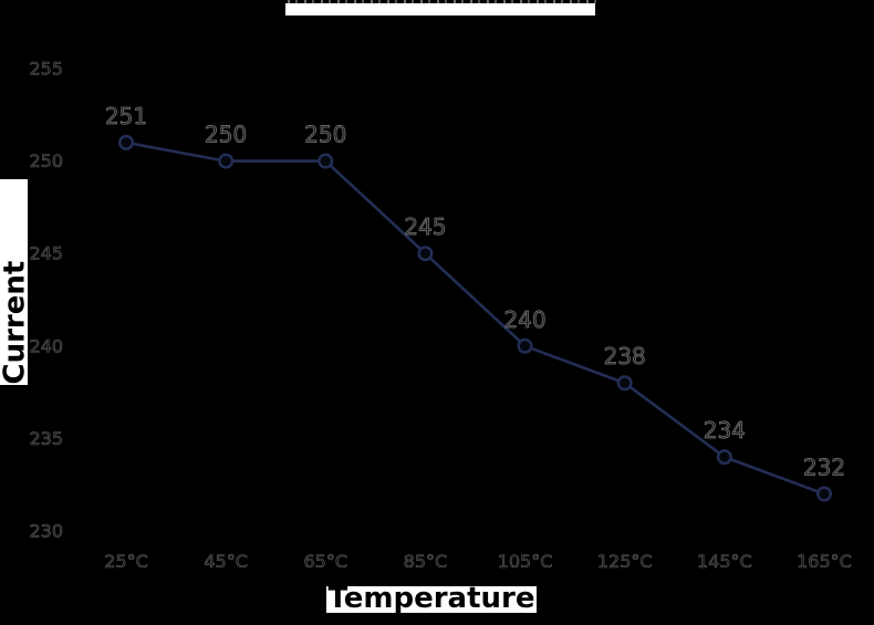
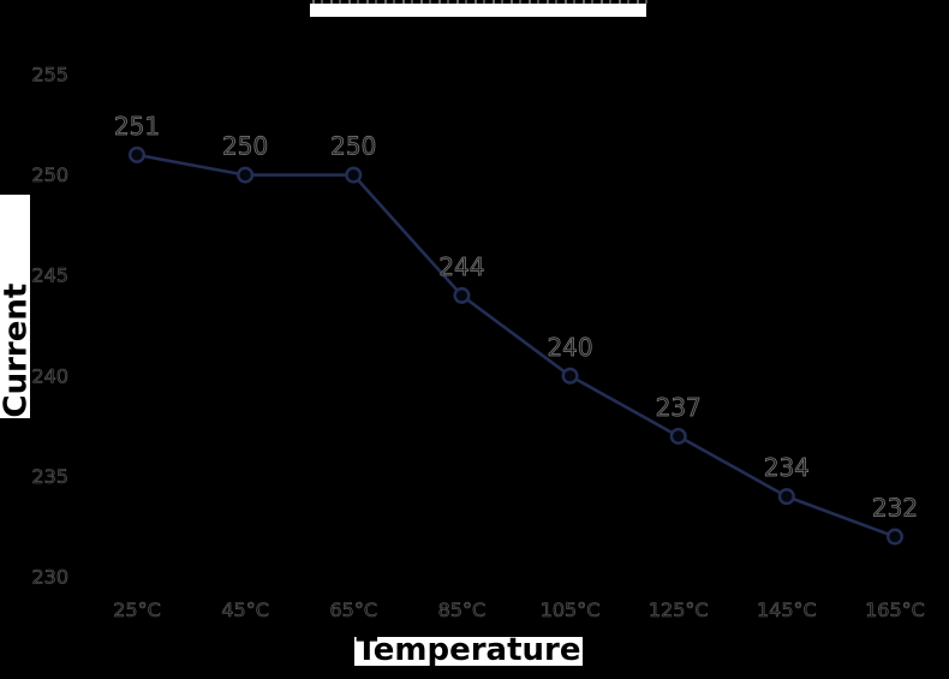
85°C: 245 -> 244
125°C: 238 -> 237
